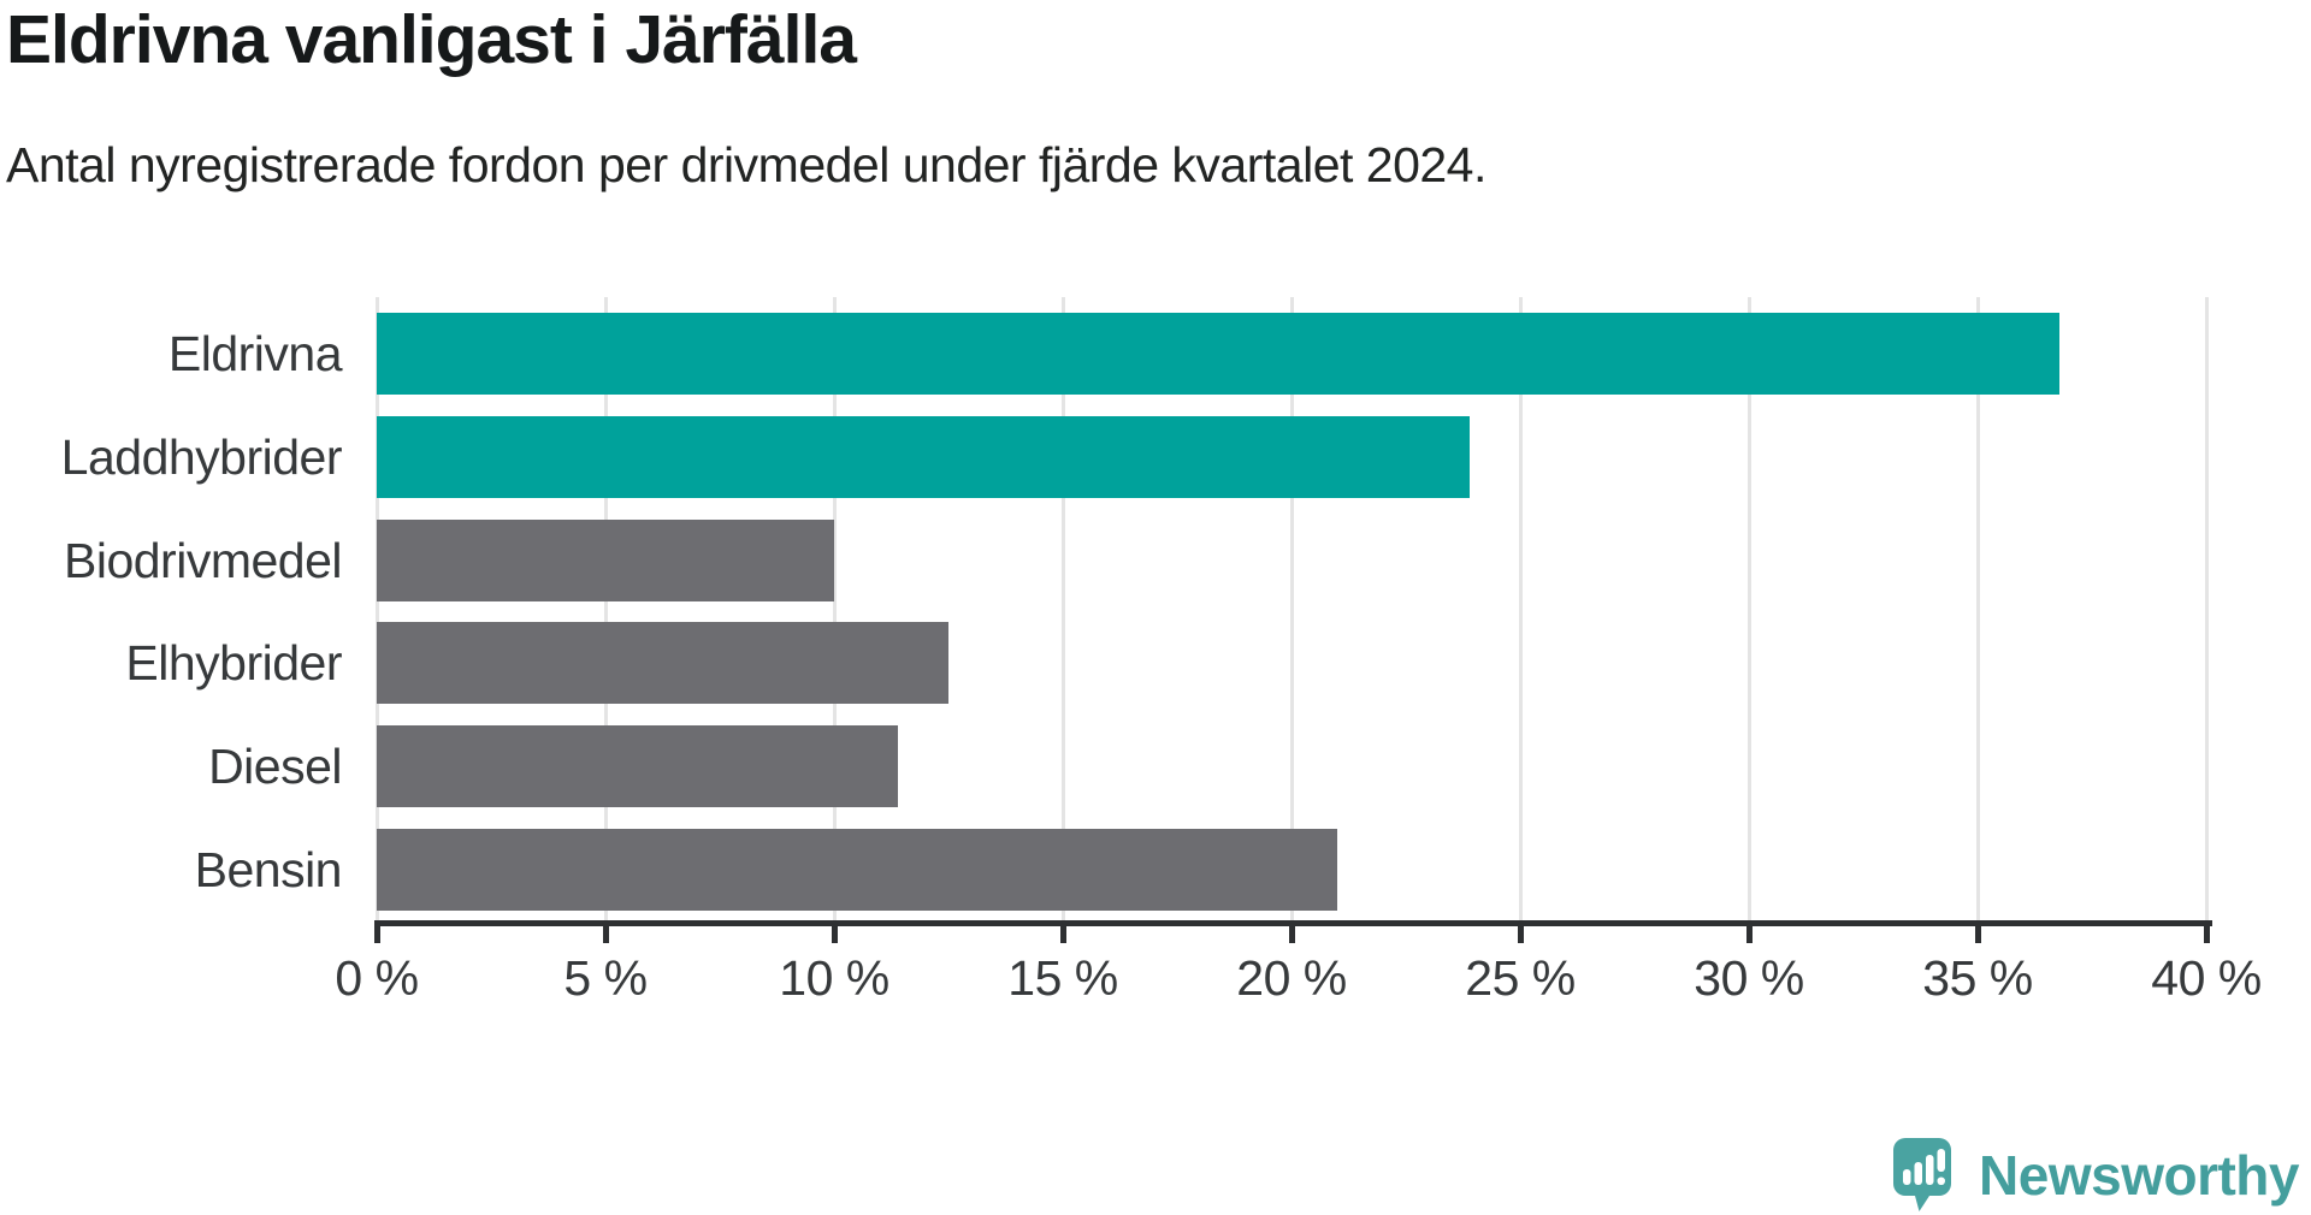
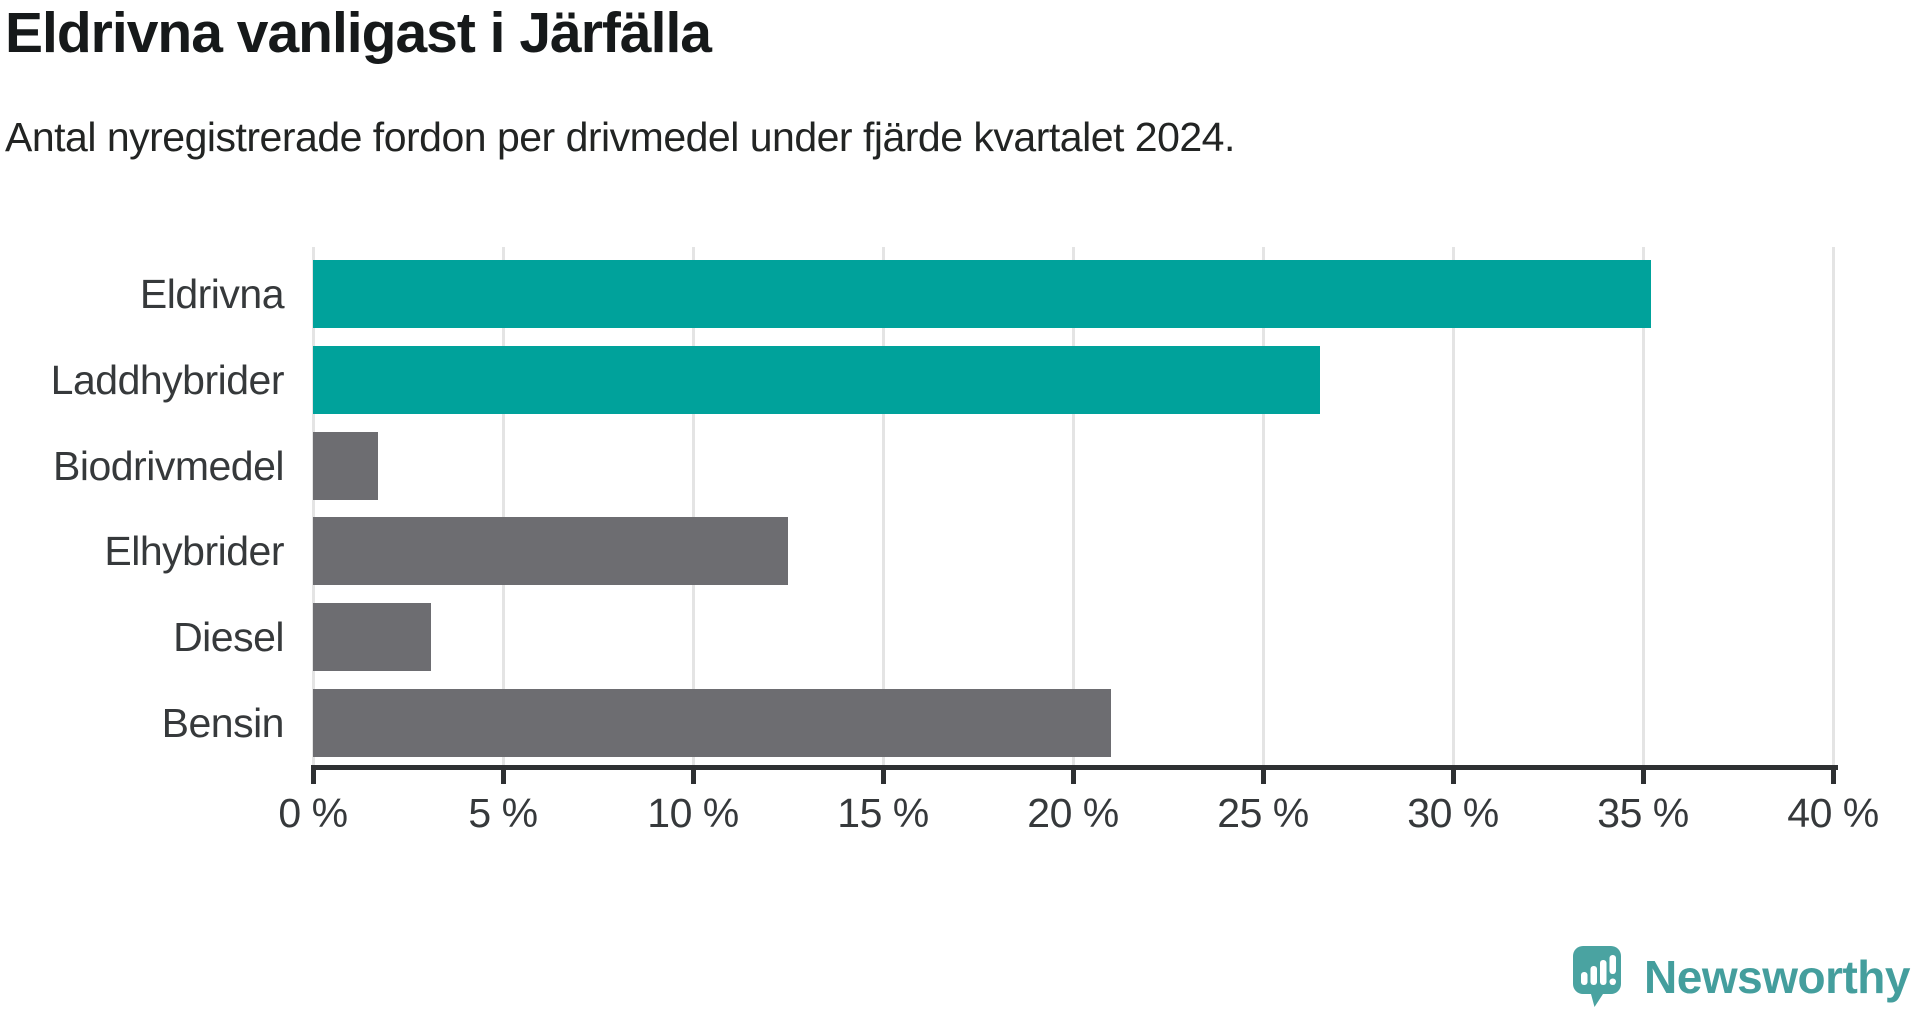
Eldrivna: 36.8% -> 35.2%
Laddhybrider: 23.9% -> 26.5%
Biodrivmedel: 10.0% -> 1.7%
Diesel: 11.4% -> 3.1%
